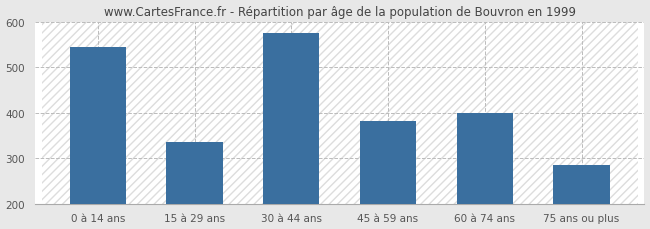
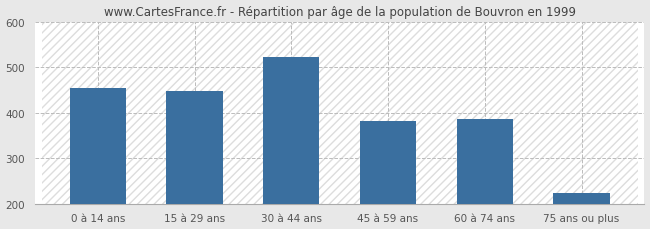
0 à 14 ans: 545 -> 455
15 à 29 ans: 335 -> 448
30 à 44 ans: 575 -> 521
60 à 74 ans: 400 -> 386
75 ans ou plus: 285 -> 224
